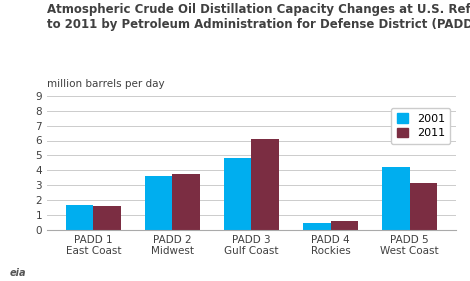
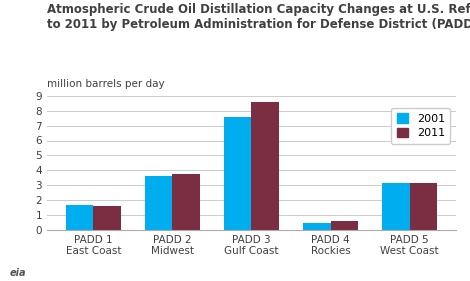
2001/PADD 3 Gulf Coast: 4.8 -> 7.6
2011/PADD 3 Gulf Coast: 6.1 -> 8.6
2001/PADD 5 West Coast: 4.2 -> 3.1
